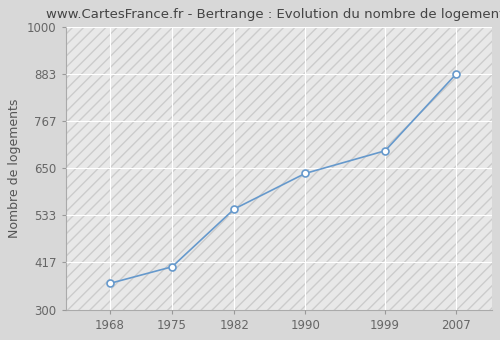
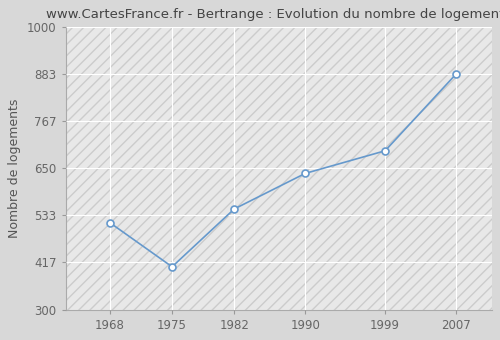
1968: 365 -> 515
